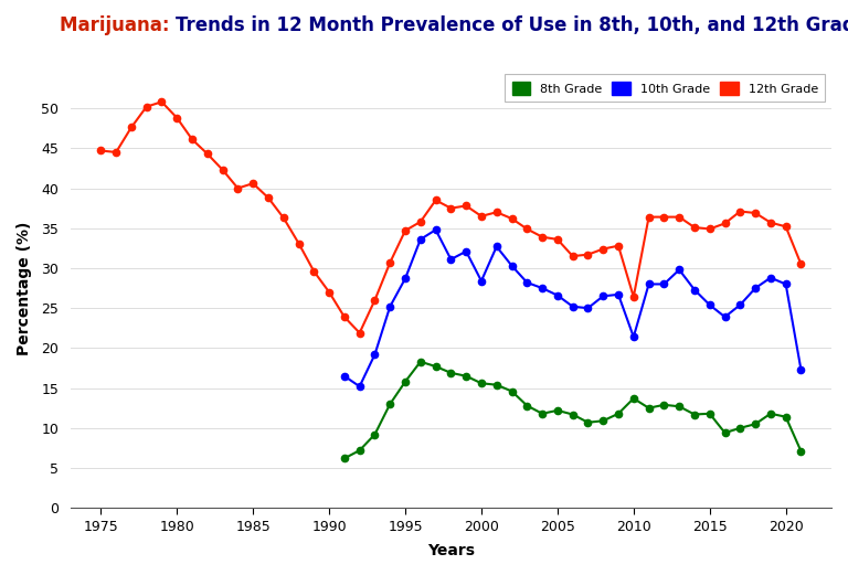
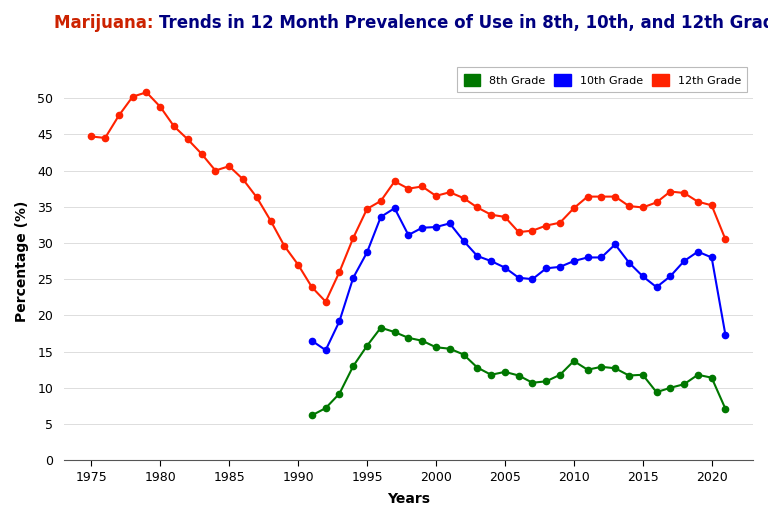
10th Grade/2000: 28.4 -> 32.2
12th Grade/2010: 26.4 -> 34.8
10th Grade/2010: 21.4 -> 27.5
